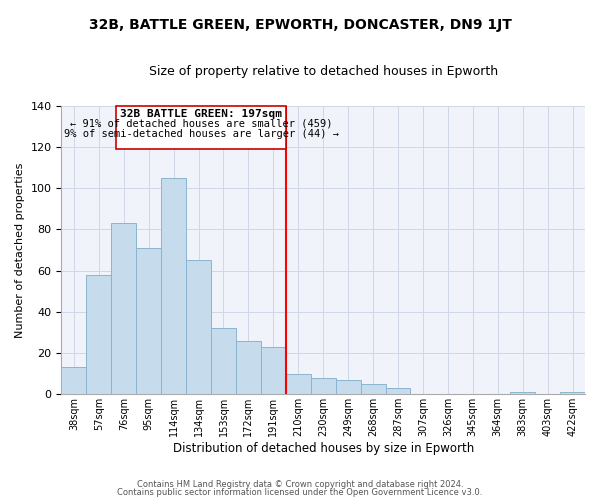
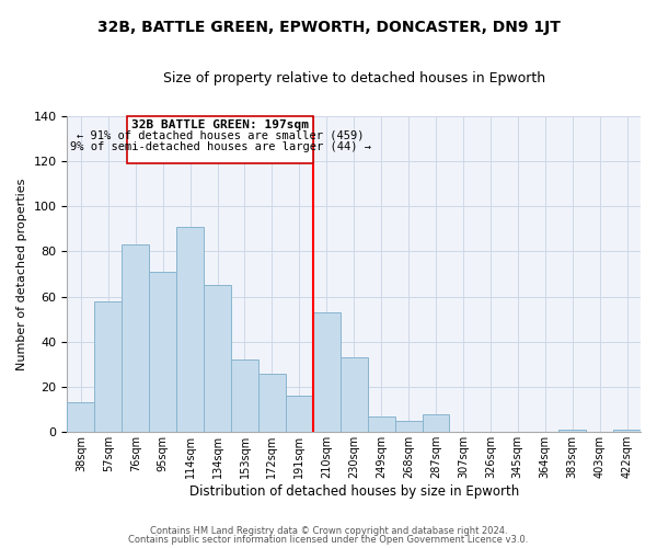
114sqm: 105 -> 91
191sqm: 23 -> 16
210sqm: 10 -> 53
230sqm: 8 -> 33
287sqm: 3 -> 8
